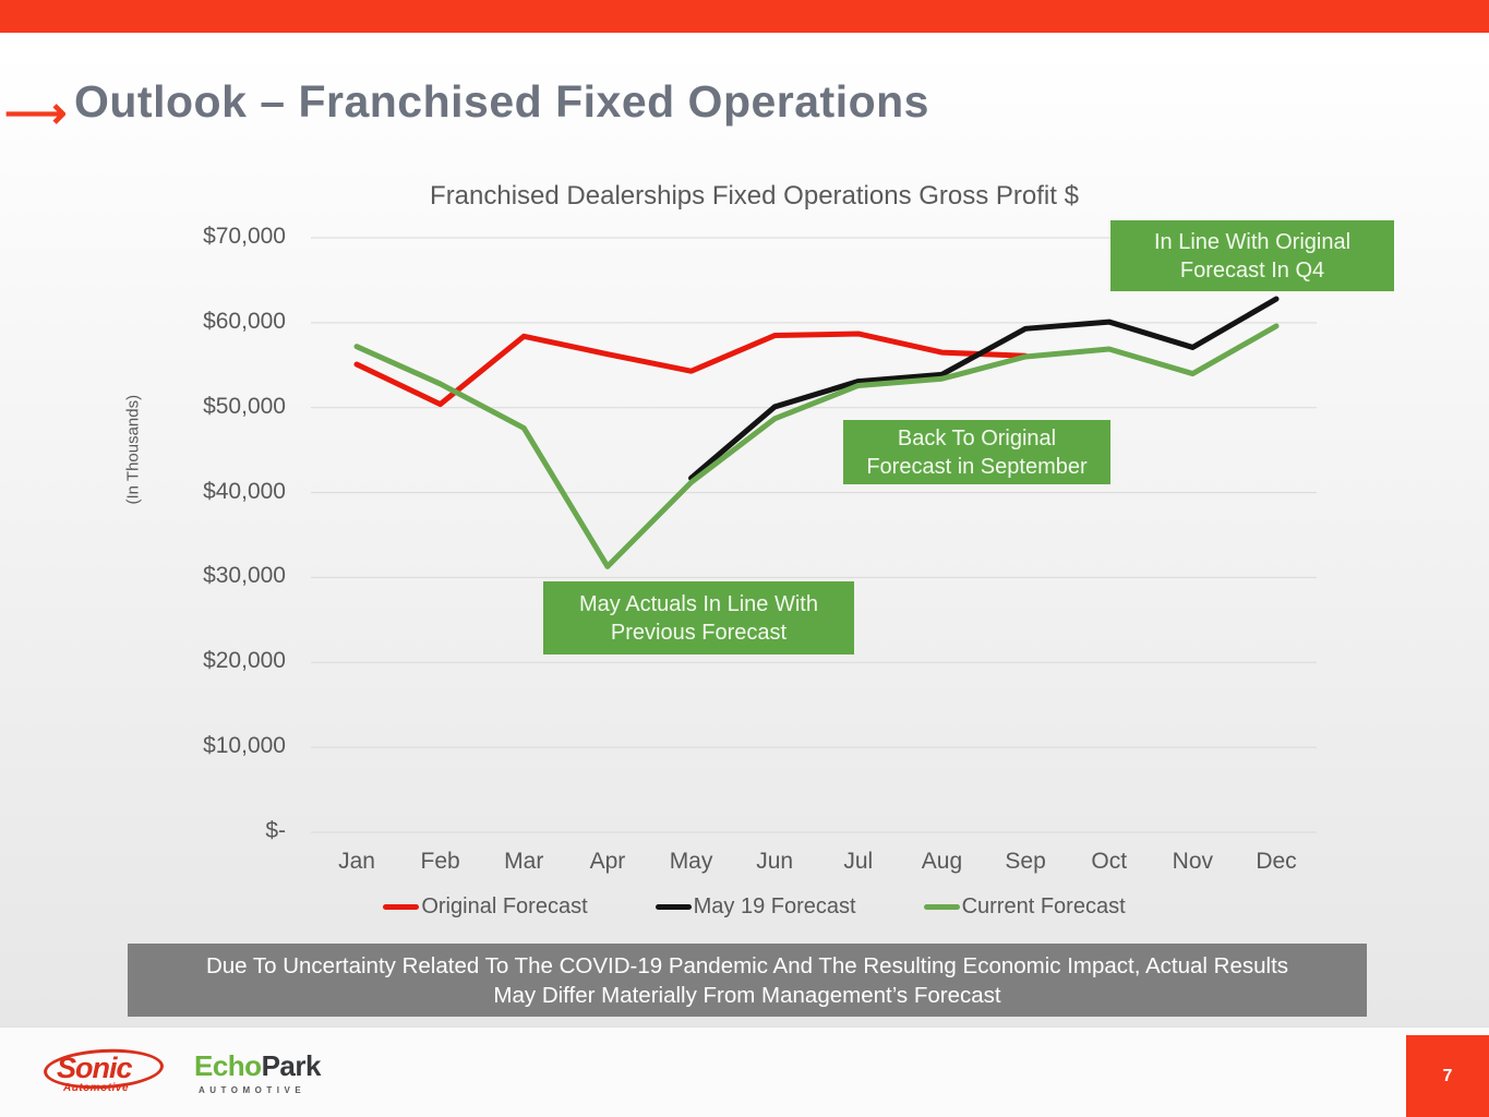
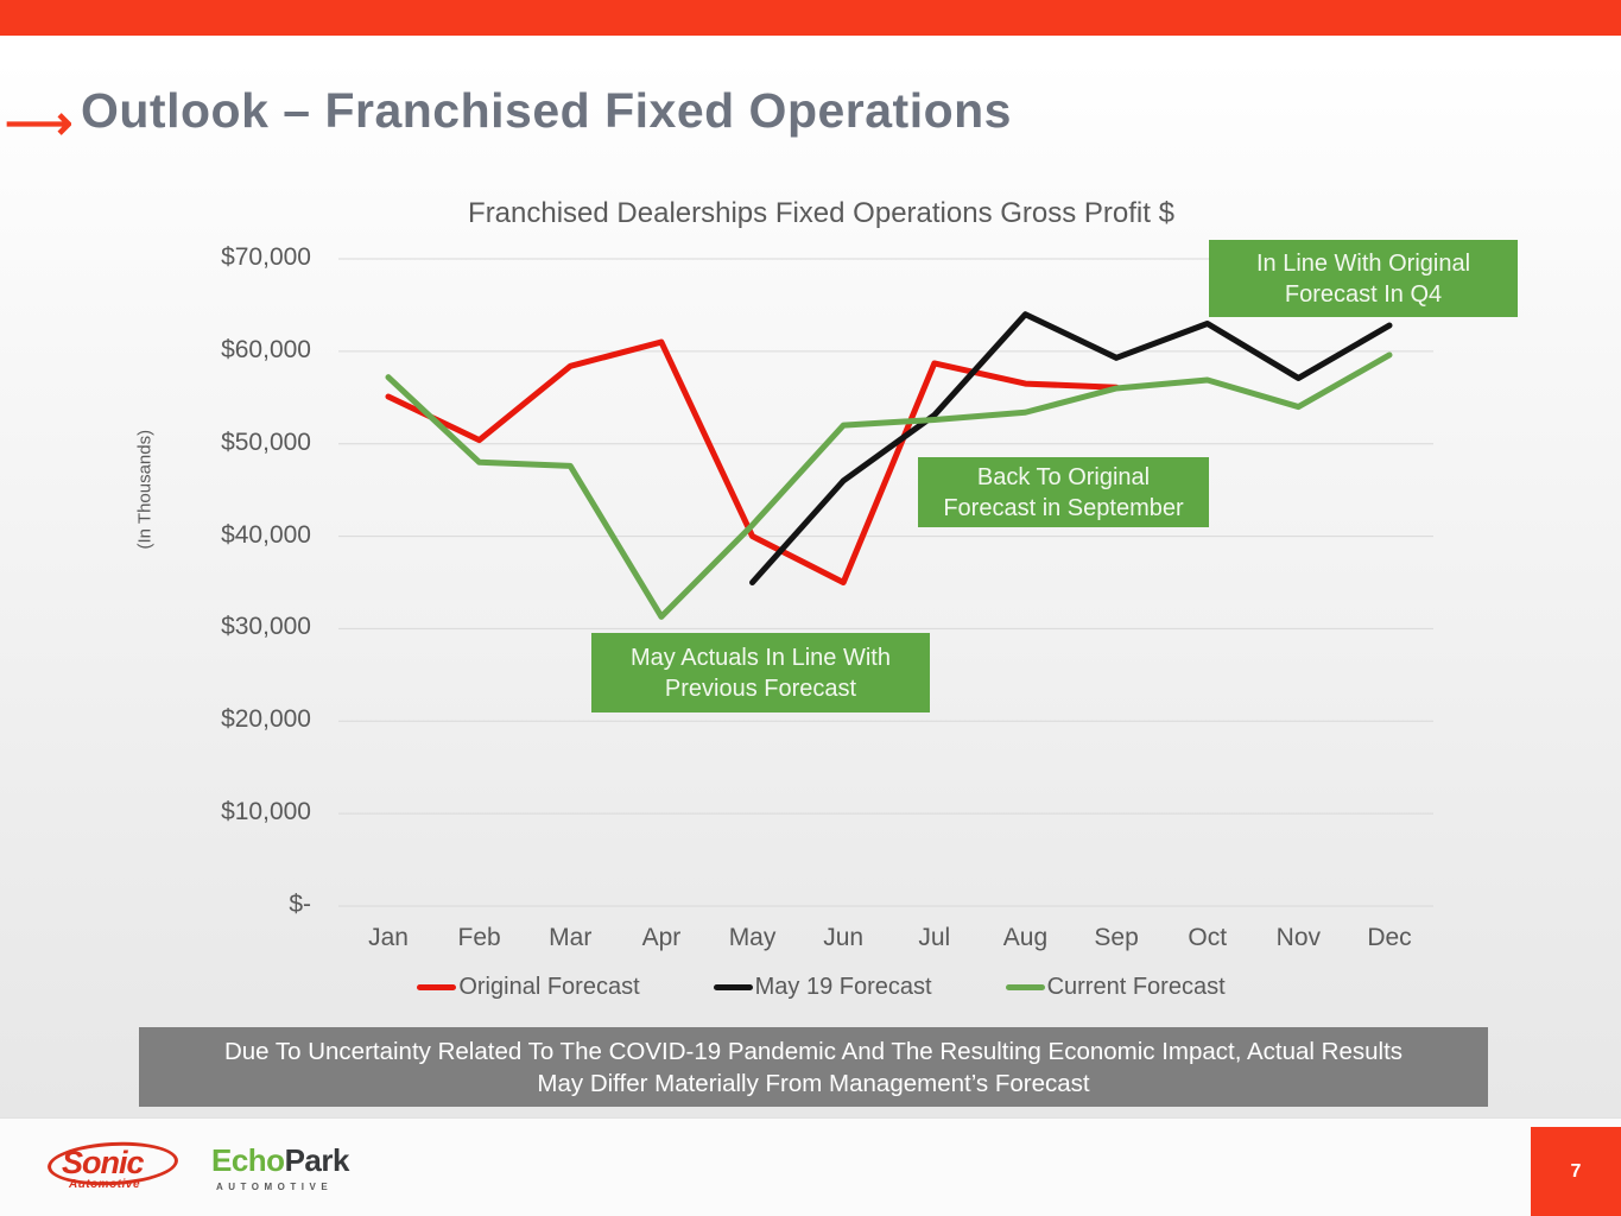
Current Forecast/Feb: $53000 -> $48000
Original Forecast/Apr: $56000 -> $61000
Original Forecast/May: $54000 -> $40000
May 19 Forecast/May: $42000 -> $35000
Original Forecast/Jun: $58000 -> $35000
May 19 Forecast/Jun: $50000 -> $46000
Current Forecast/Jun: $49000 -> $52000
May 19 Forecast/Aug: $54000 -> $64000
May 19 Forecast/Oct: $60000 -> $63000
